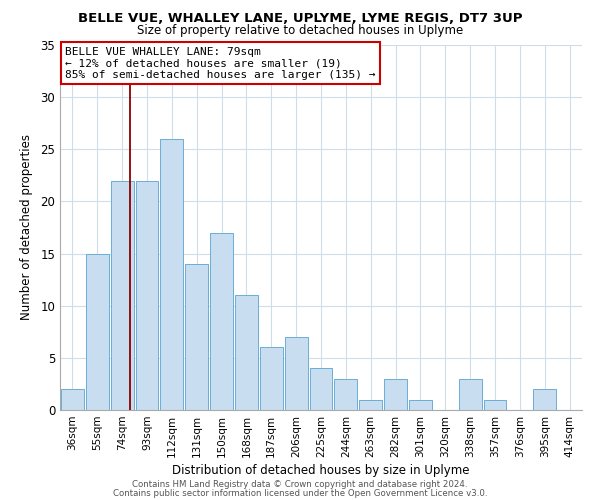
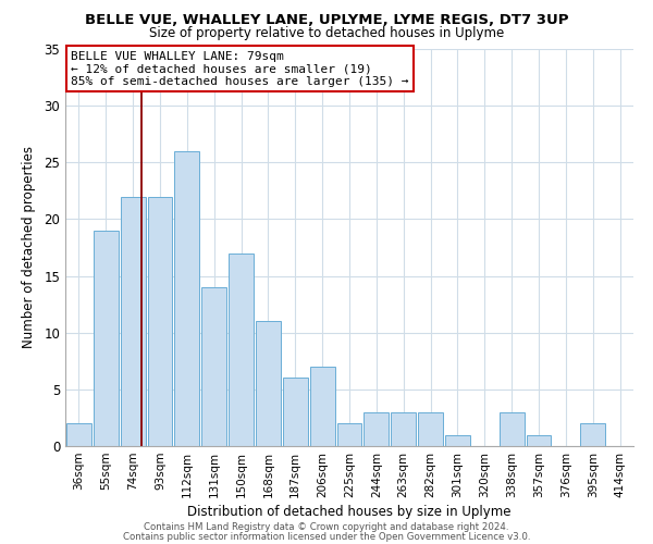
55sqm: 15 -> 19
225sqm: 4 -> 2
263sqm: 1 -> 3
